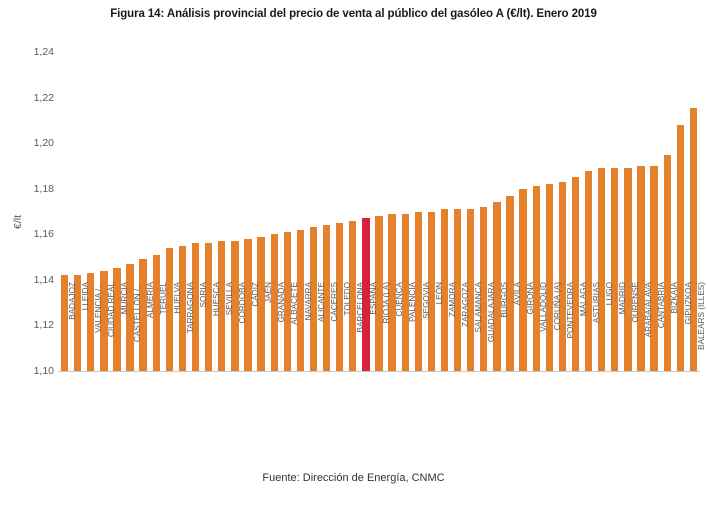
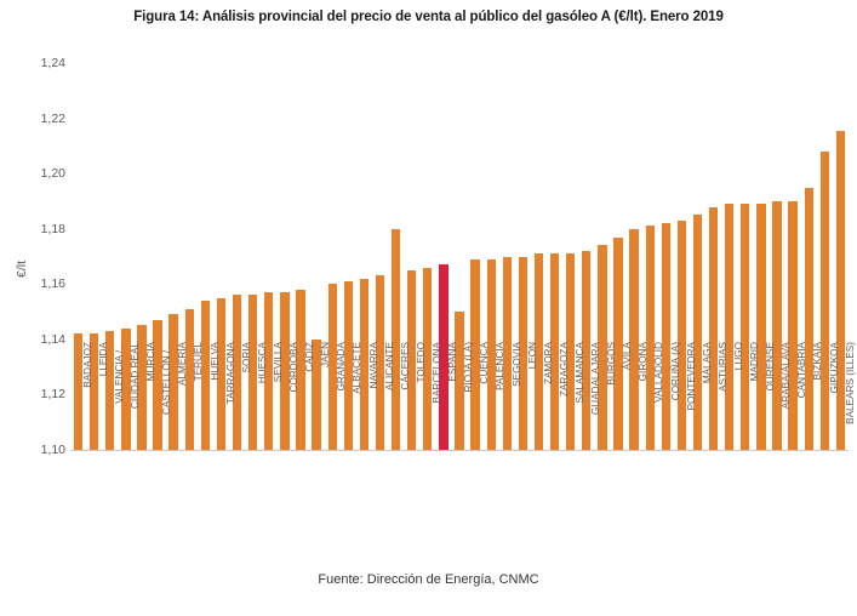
JAÉN: 1,16 -> 1,14
CÁCERES: 1,16 -> 1,18
RIOJA (LA): 1,17 -> 1,15
